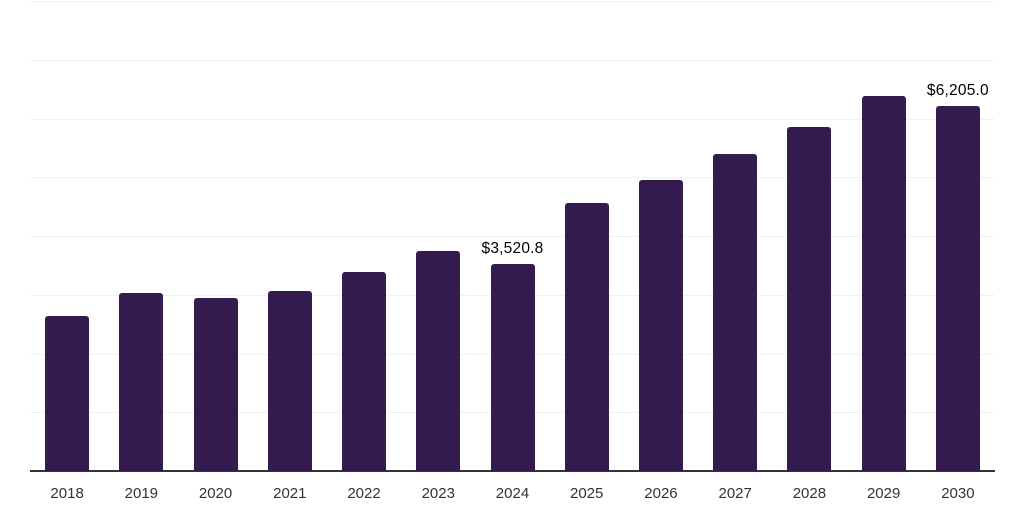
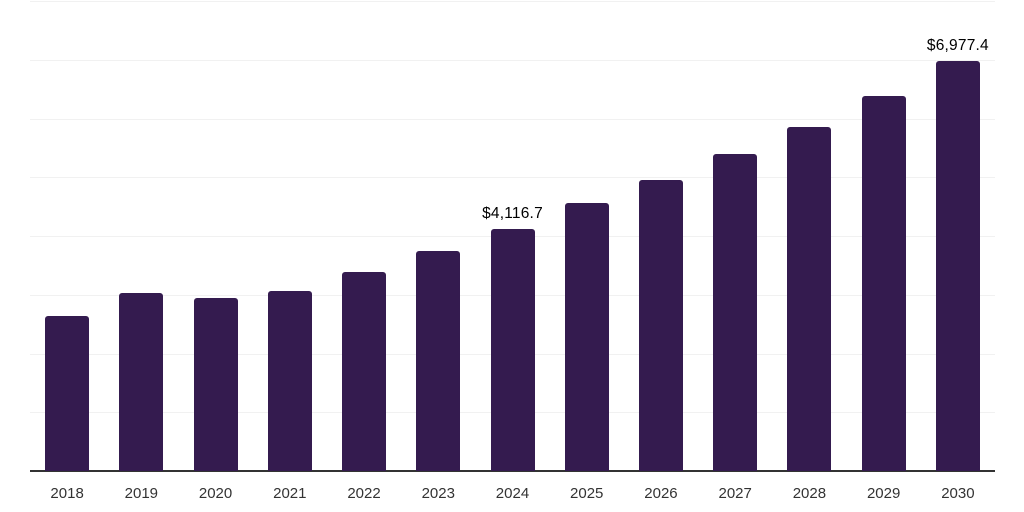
2024: $3,520.8 -> $4,116.7
2030: $6,205.0 -> $6,977.4
